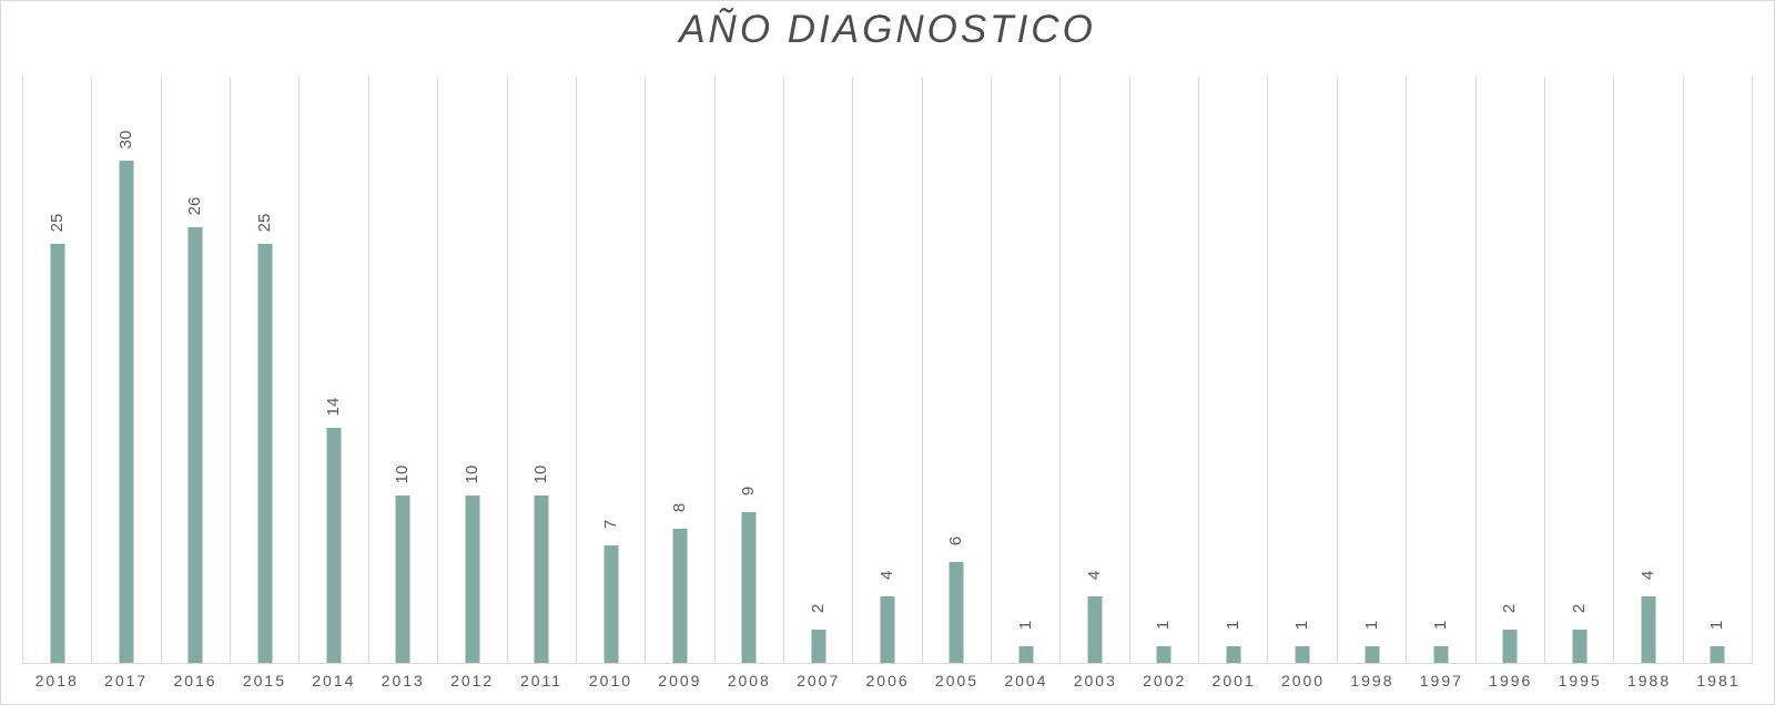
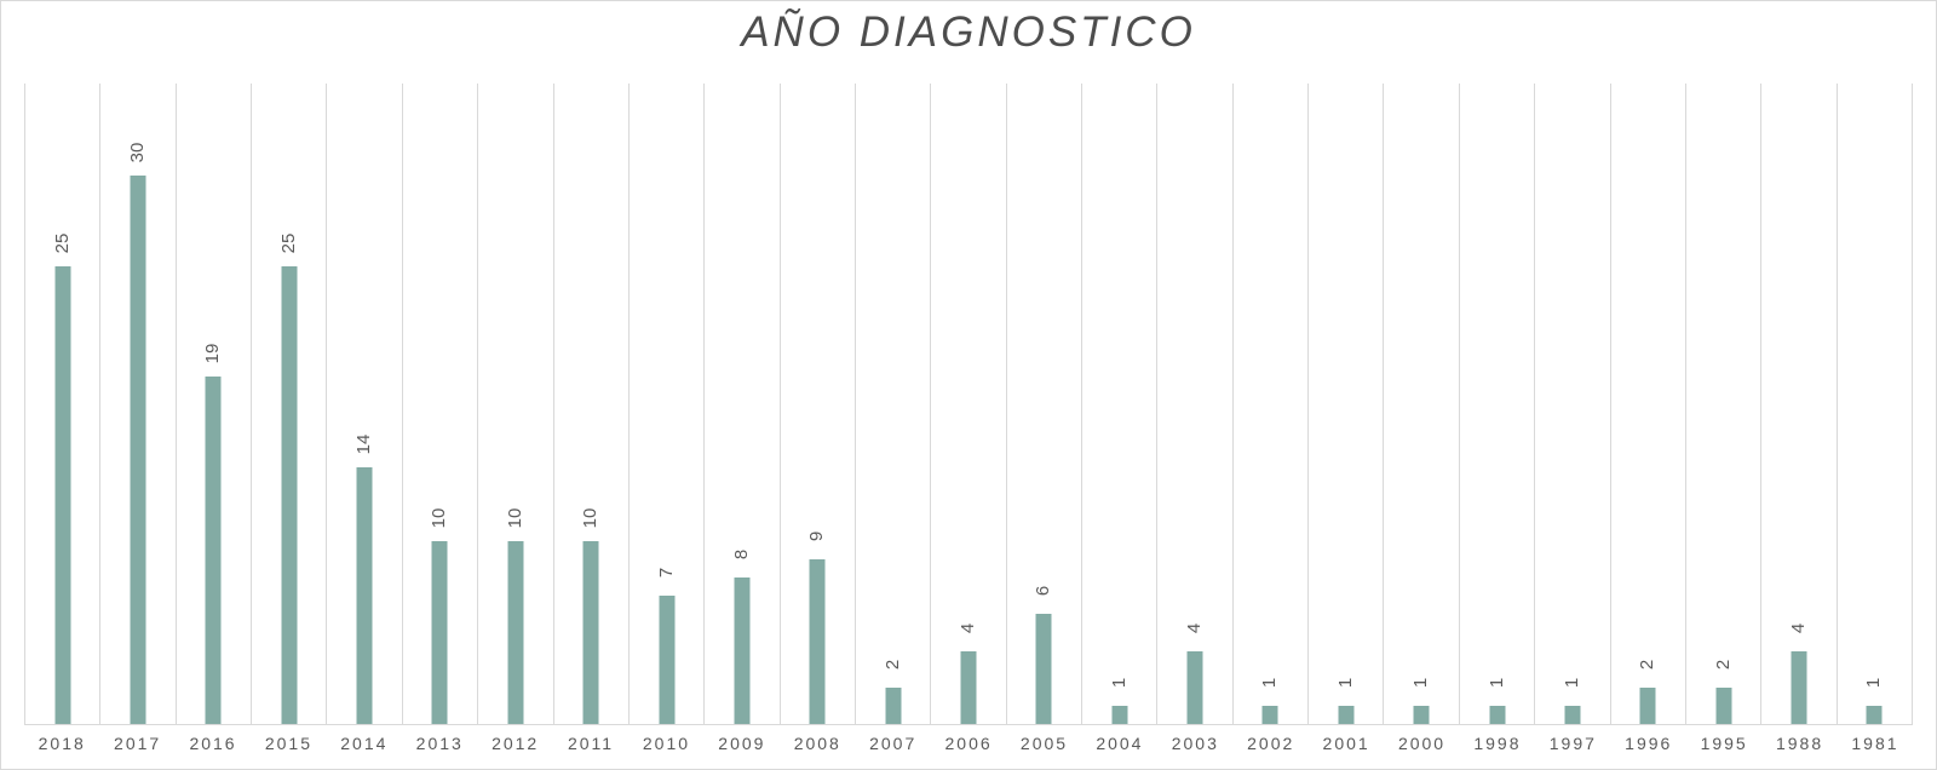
2016: 26 -> 19
